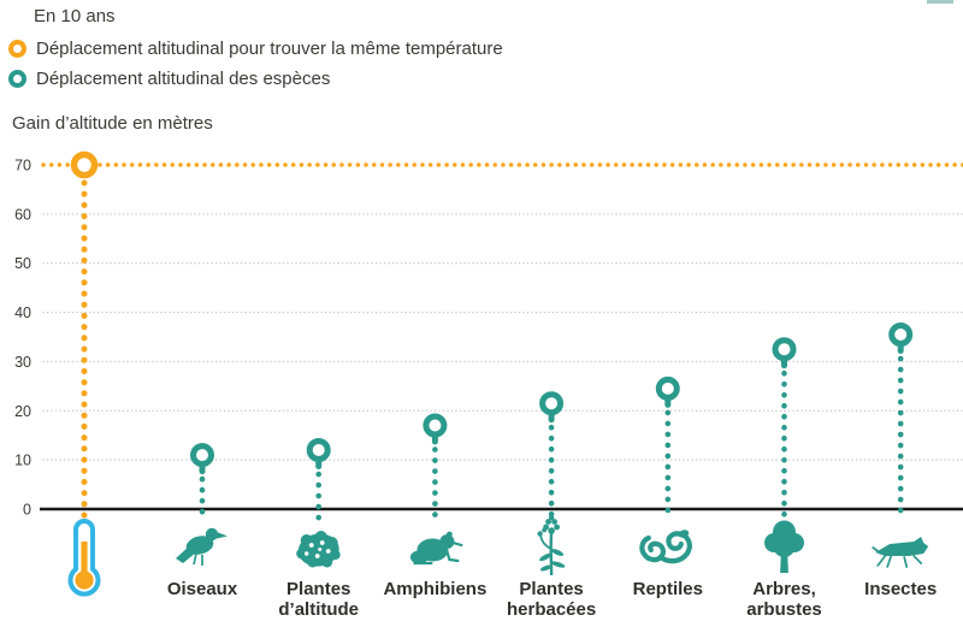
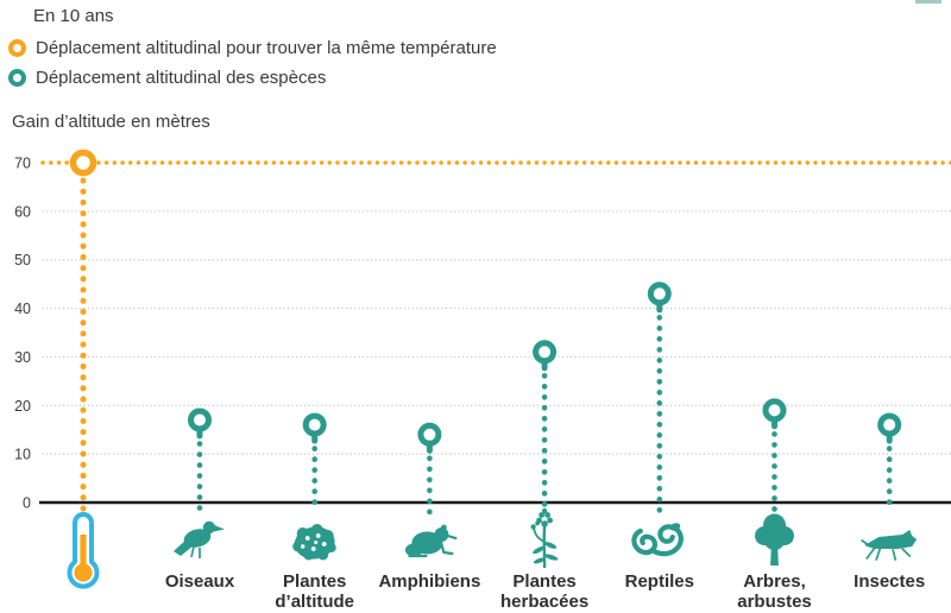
Oiseaux: 11 -> 17
Plantes d’altitude: 12 -> 16
Amphibiens: 17 -> 14
Plantes herbacées: 22 -> 31
Reptiles: 24 -> 43
Arbres, arbustes: 32 -> 19
Insectes: 36 -> 16
